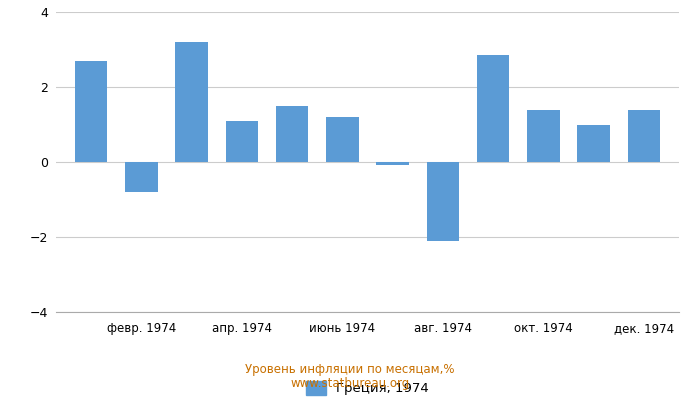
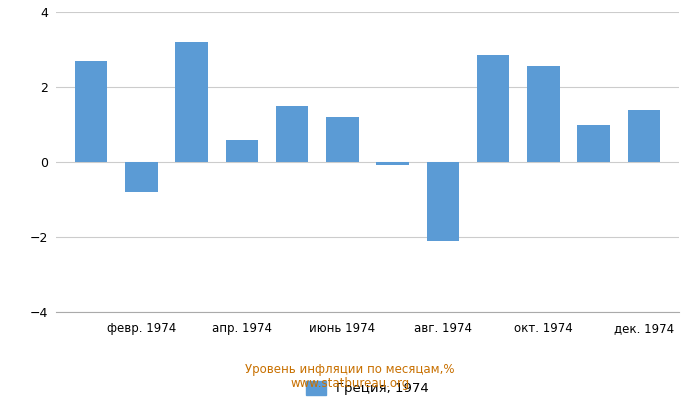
апр. 1974: 1.10 -> 0.60
окт. 1974: 1.40 -> 2.55
